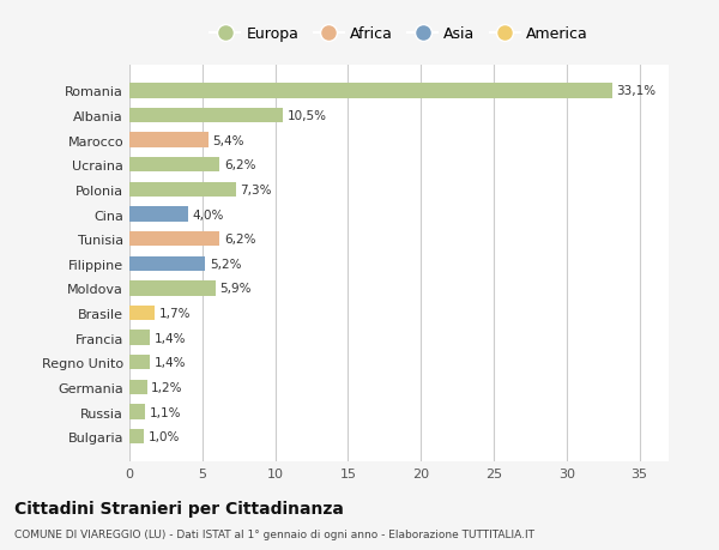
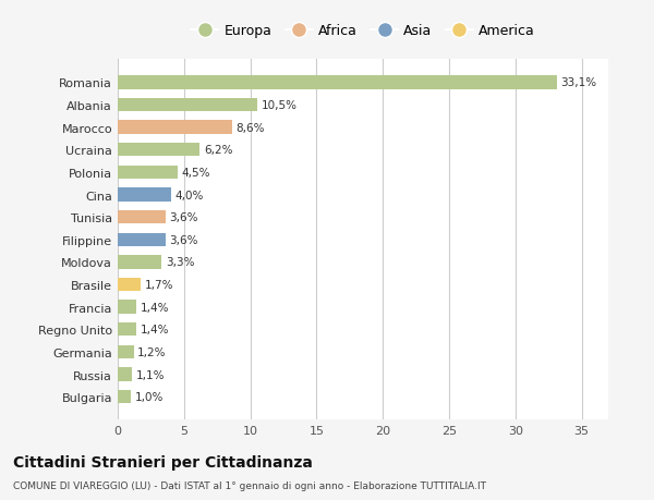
Marocco: 5,4% -> 8,6%
Polonia: 7,3% -> 4,5%
Tunisia: 6,2% -> 3,6%
Filippine: 5,2% -> 3,6%
Moldova: 5,9% -> 3,3%
